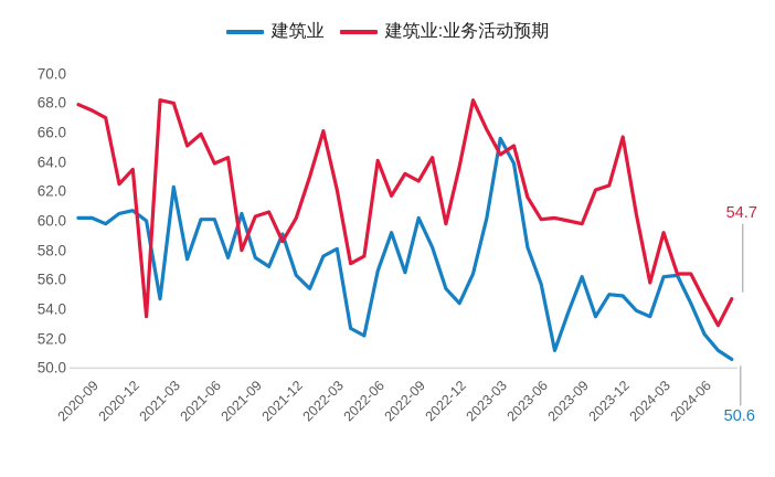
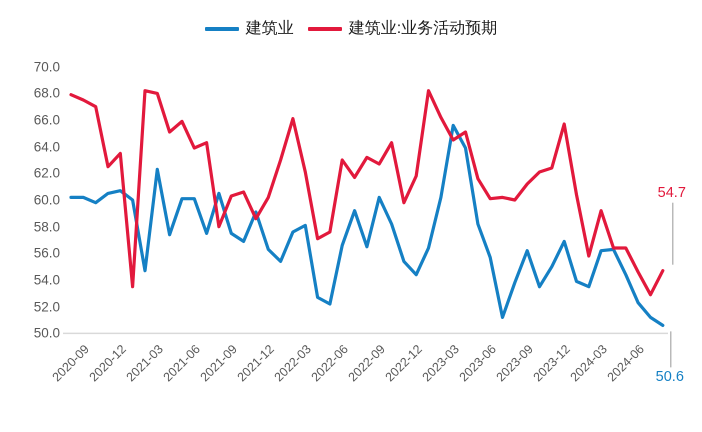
建筑业:业务活动预期/2022-06: 64.1 -> 63.0
建筑业:业务活动预期/2022-12: 63.7 -> 61.8
建筑业:业务活动预期/2023-09: 59.8 -> 61.2
建筑业/2023-12: 54.9 -> 56.9
